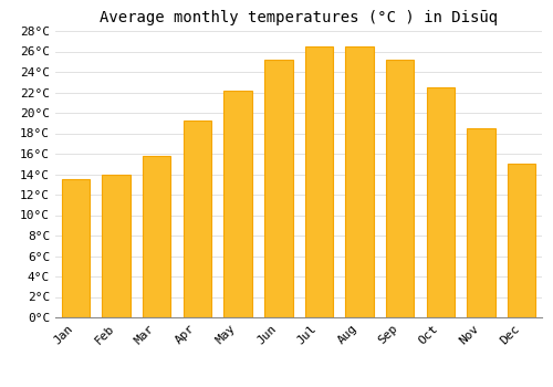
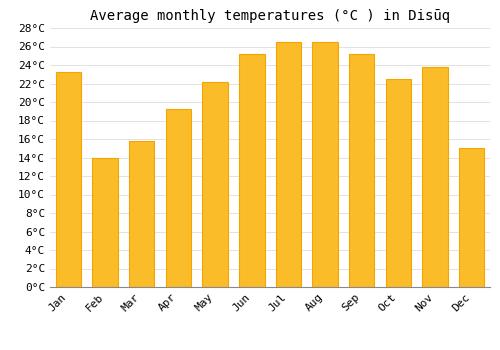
Jan: 13.5°C -> 23.2°C
Nov: 18.5°C -> 23.8°C
